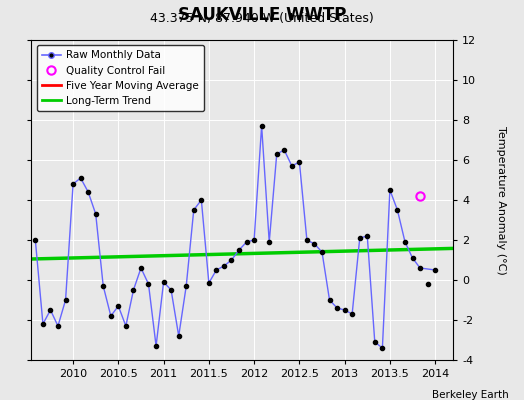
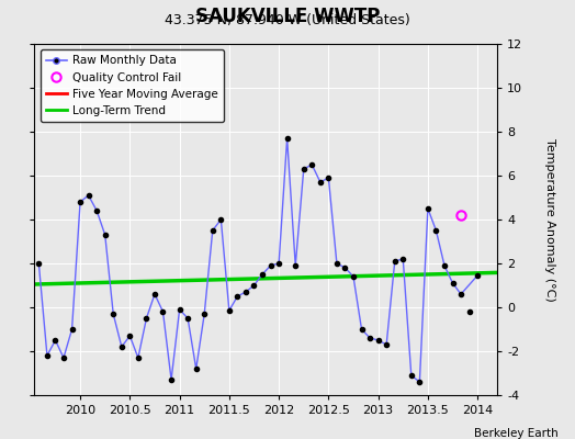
2014: 0.50 -> 1.45
